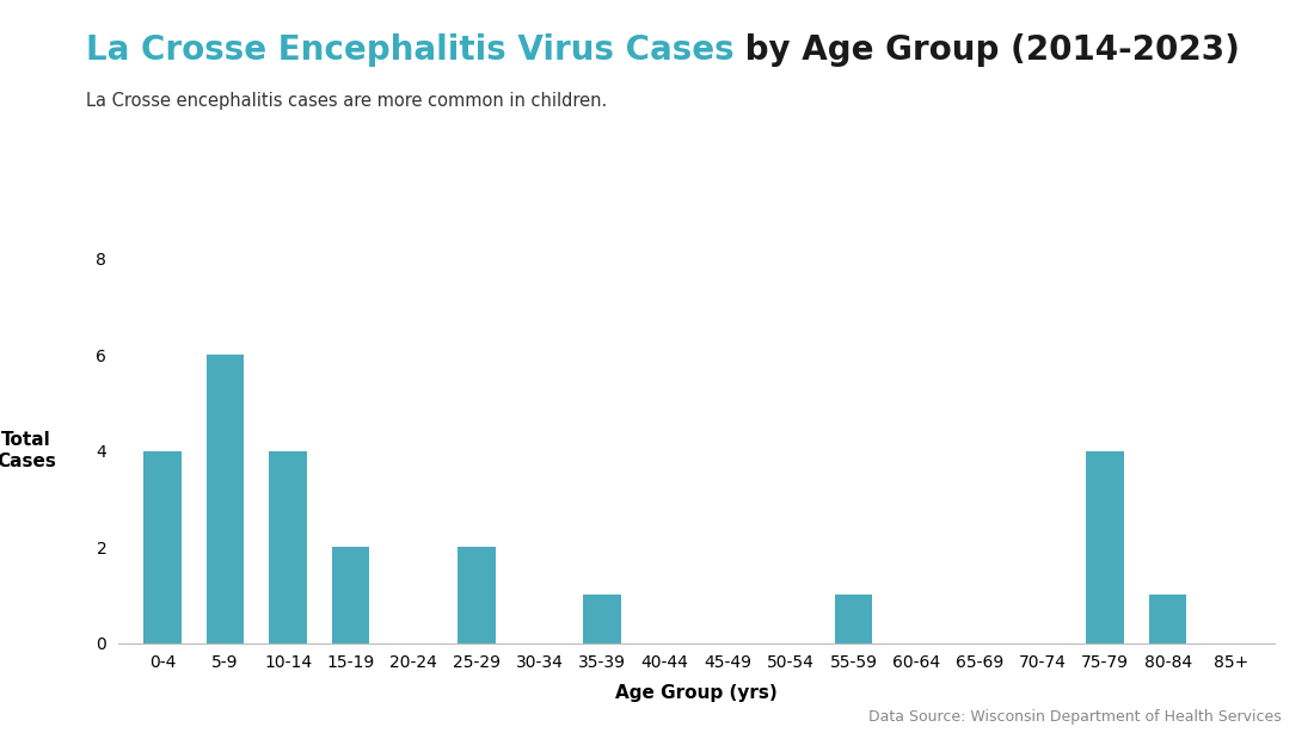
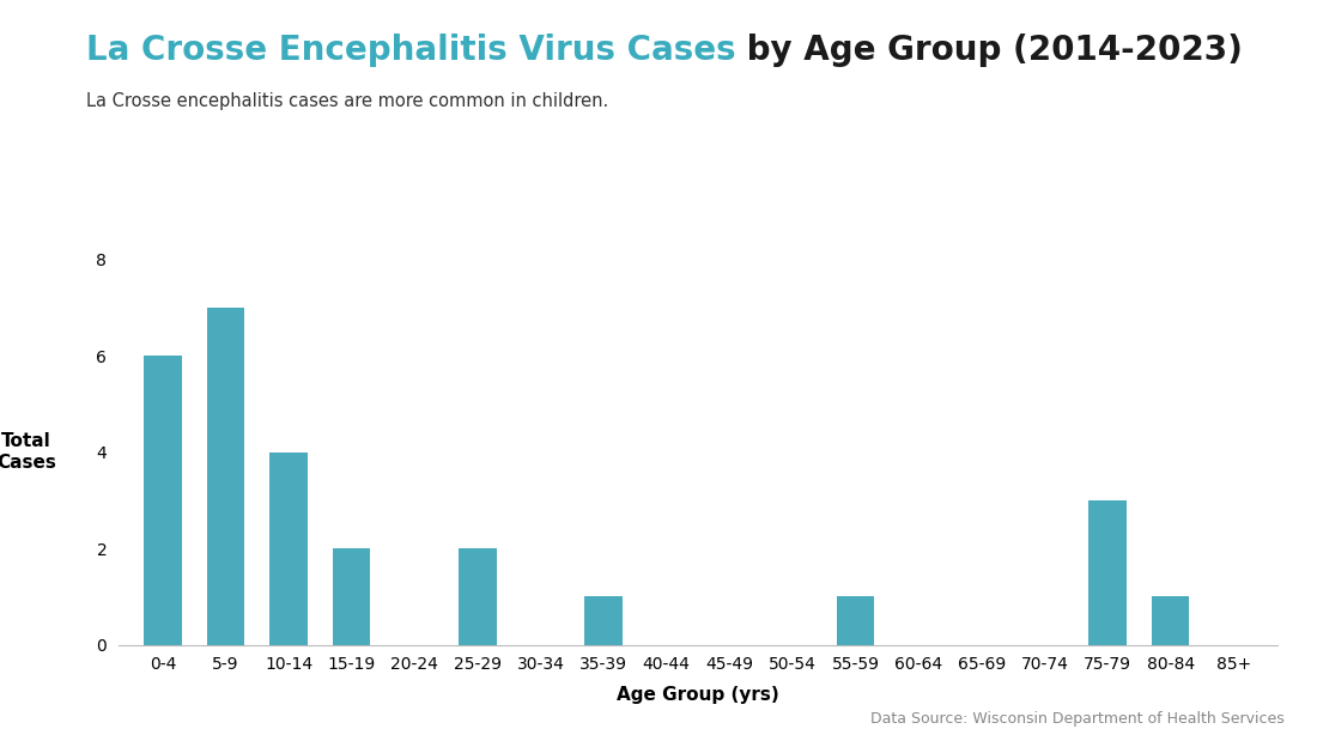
0-4: 4 -> 6
5-9: 6 -> 7
75-79: 4 -> 3
